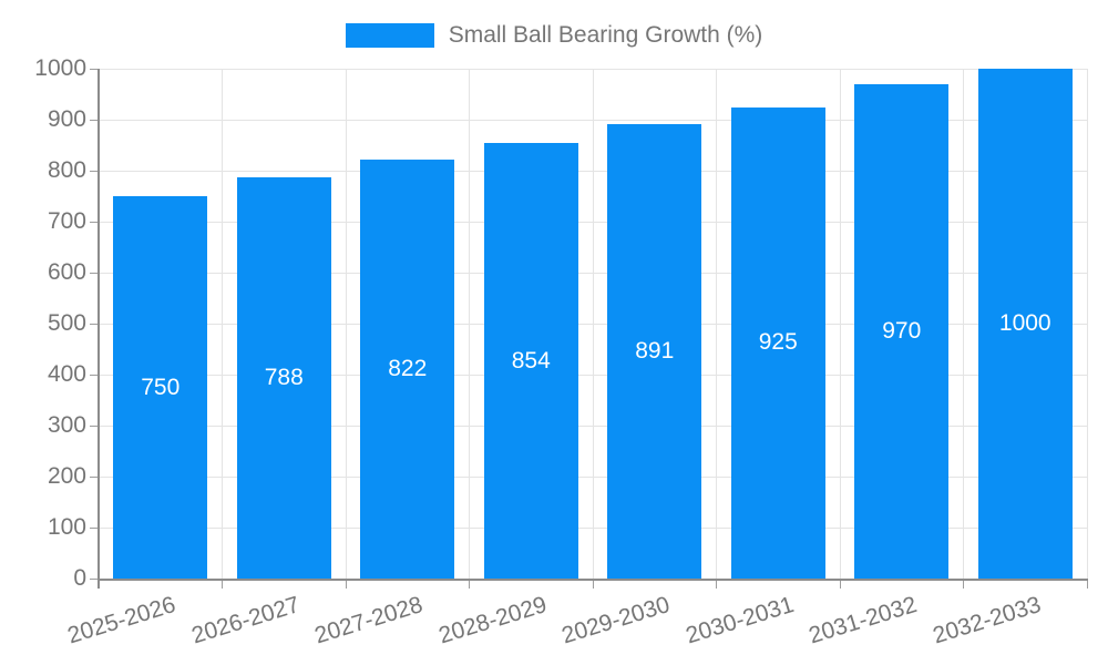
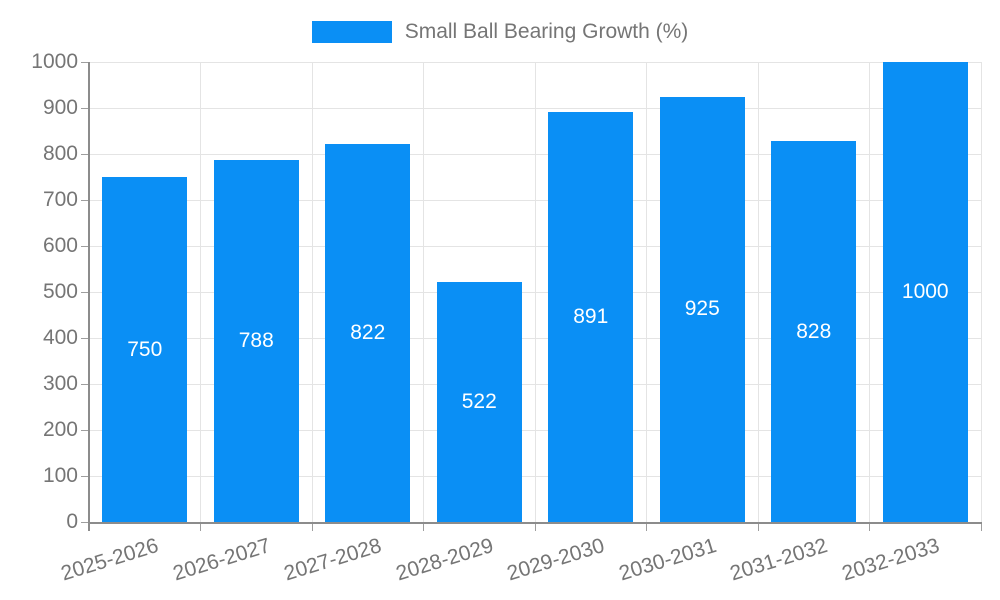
2028-2029: 854 -> 522
2031-2032: 970 -> 828
